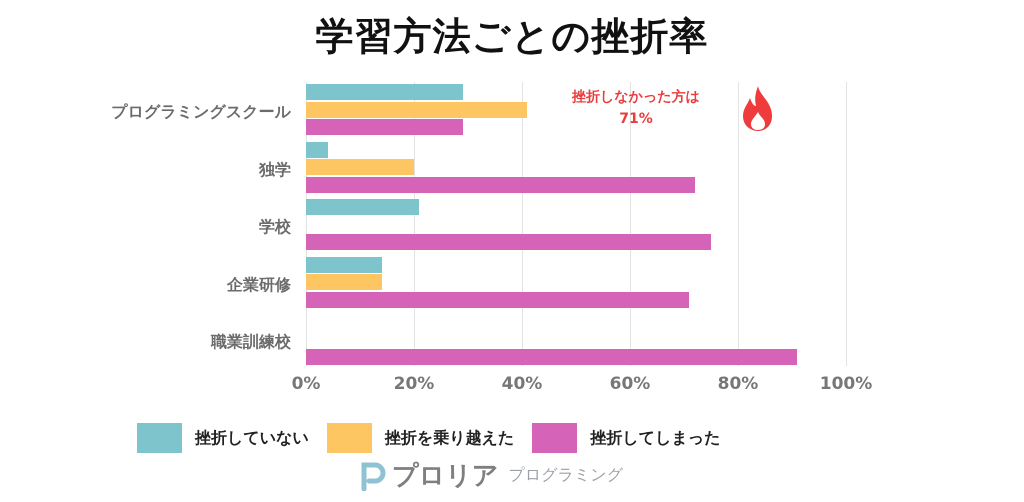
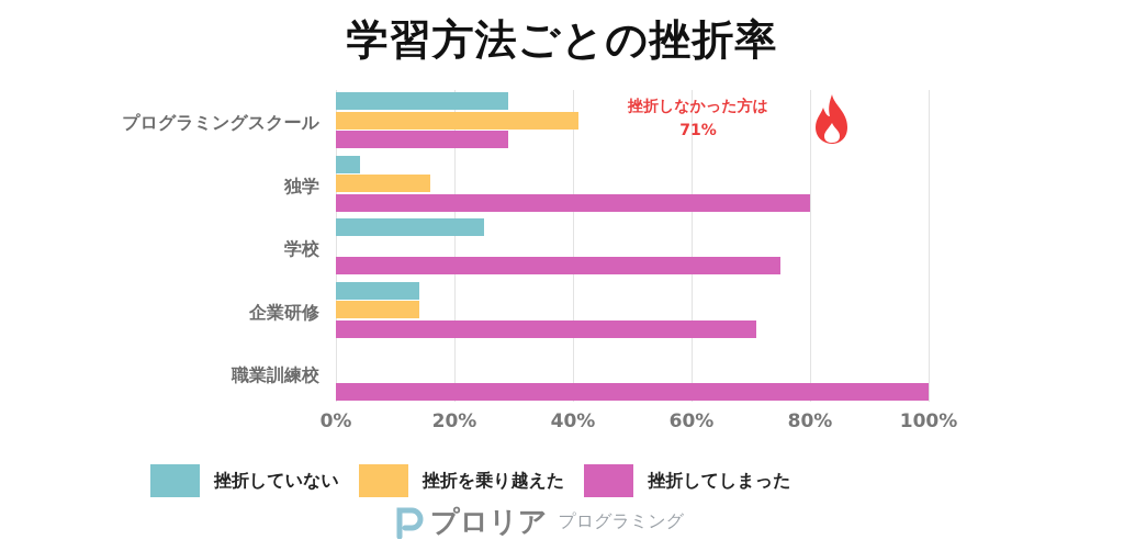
挫折を乗り越えた/独学: 20% -> 16%
挫折してしまった/独学: 72% -> 80%
挫折していない/学校: 21% -> 25%
挫折してしまった/職業訓練校: 91% -> 100%
